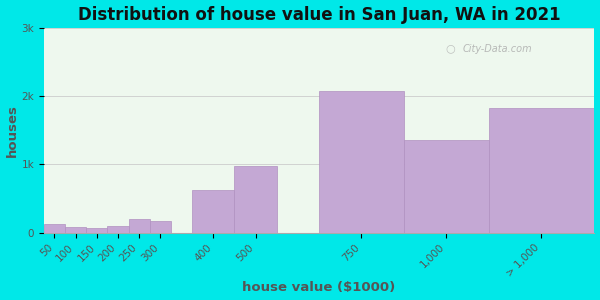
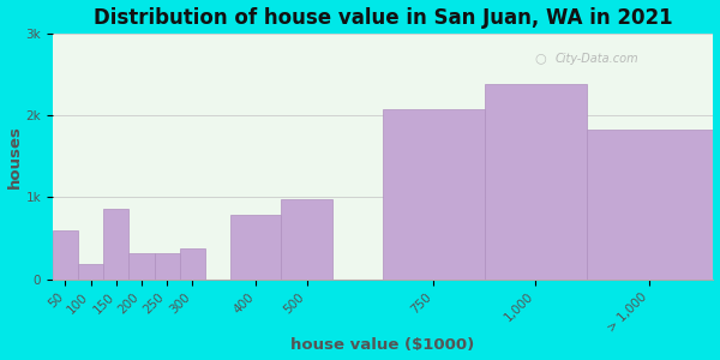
50: 0.12k -> 0.60k
100: 0.08k -> 0.18k
150: 0.06k -> 0.86k
200: 0.09k -> 0.32k
250: 0.20k -> 0.32k
300: 0.18k -> 0.38k
400: 0.62k -> 0.78k
1,000: 1.35k -> 2.38k
